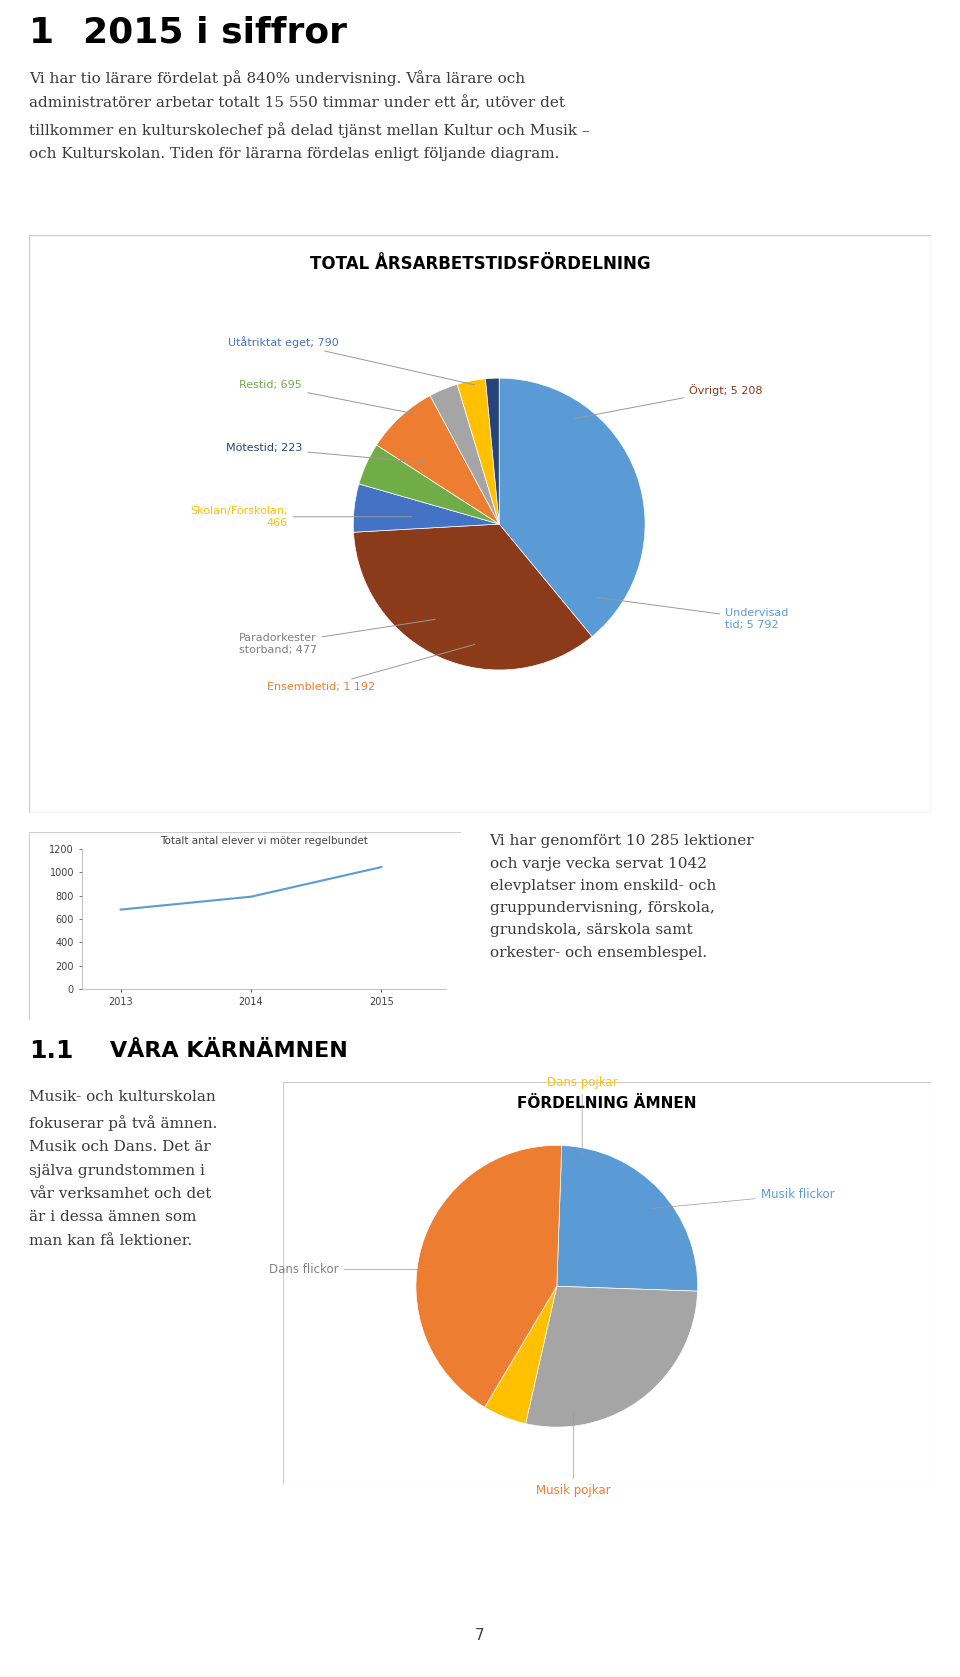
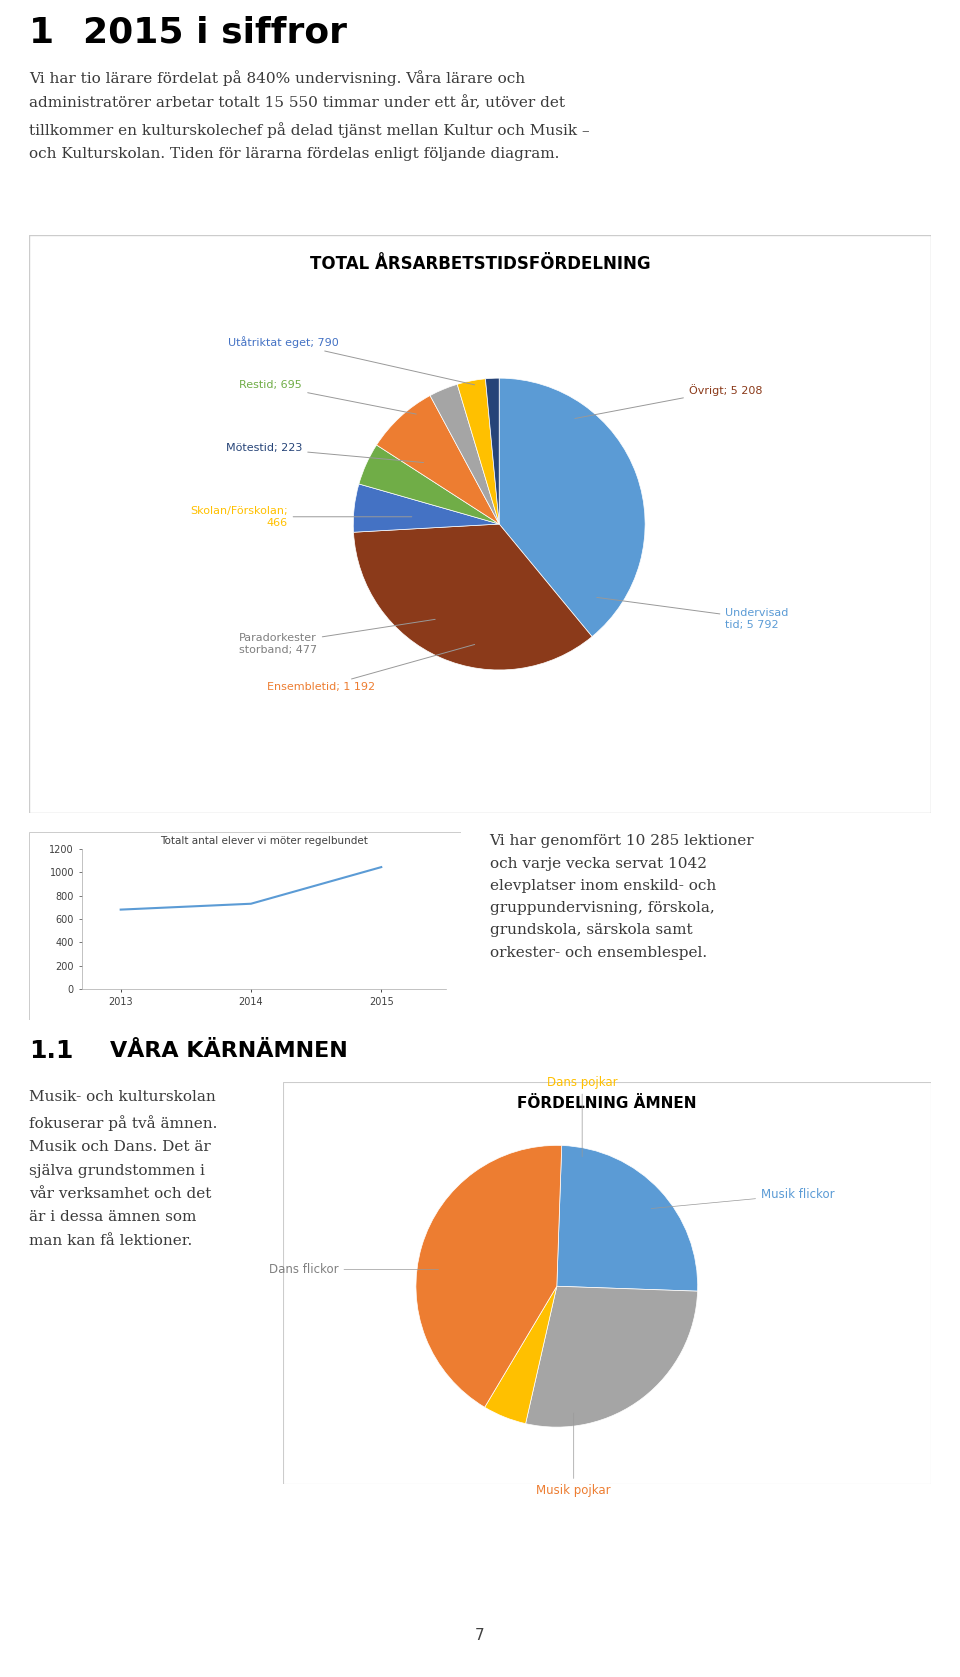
2014: 790 -> 730
